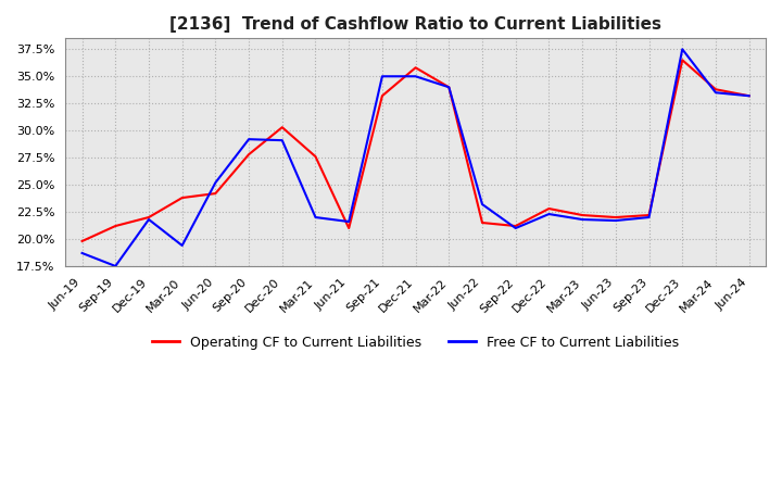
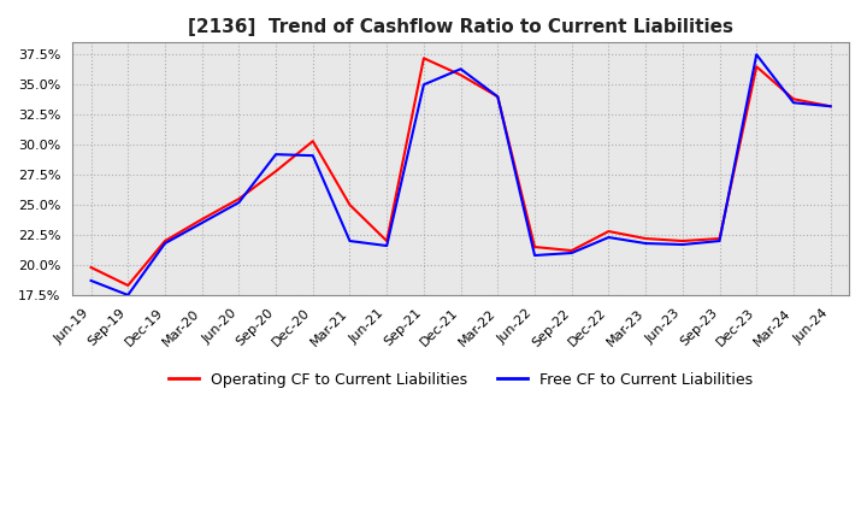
Operating CF to Current Liabilities/Sep-19: 21.2% -> 18.3%
Free CF to Current Liabilities/Mar-20: 19.4% -> 23.5%
Operating CF to Current Liabilities/Jun-20: 24.2% -> 25.5%
Operating CF to Current Liabilities/Mar-21: 27.6% -> 25.0%
Operating CF to Current Liabilities/Jun-21: 21.0% -> 22.0%
Operating CF to Current Liabilities/Sep-21: 33.2% -> 37.2%
Free CF to Current Liabilities/Dec-21: 35.0% -> 36.3%
Free CF to Current Liabilities/Jun-22: 23.2% -> 20.8%
